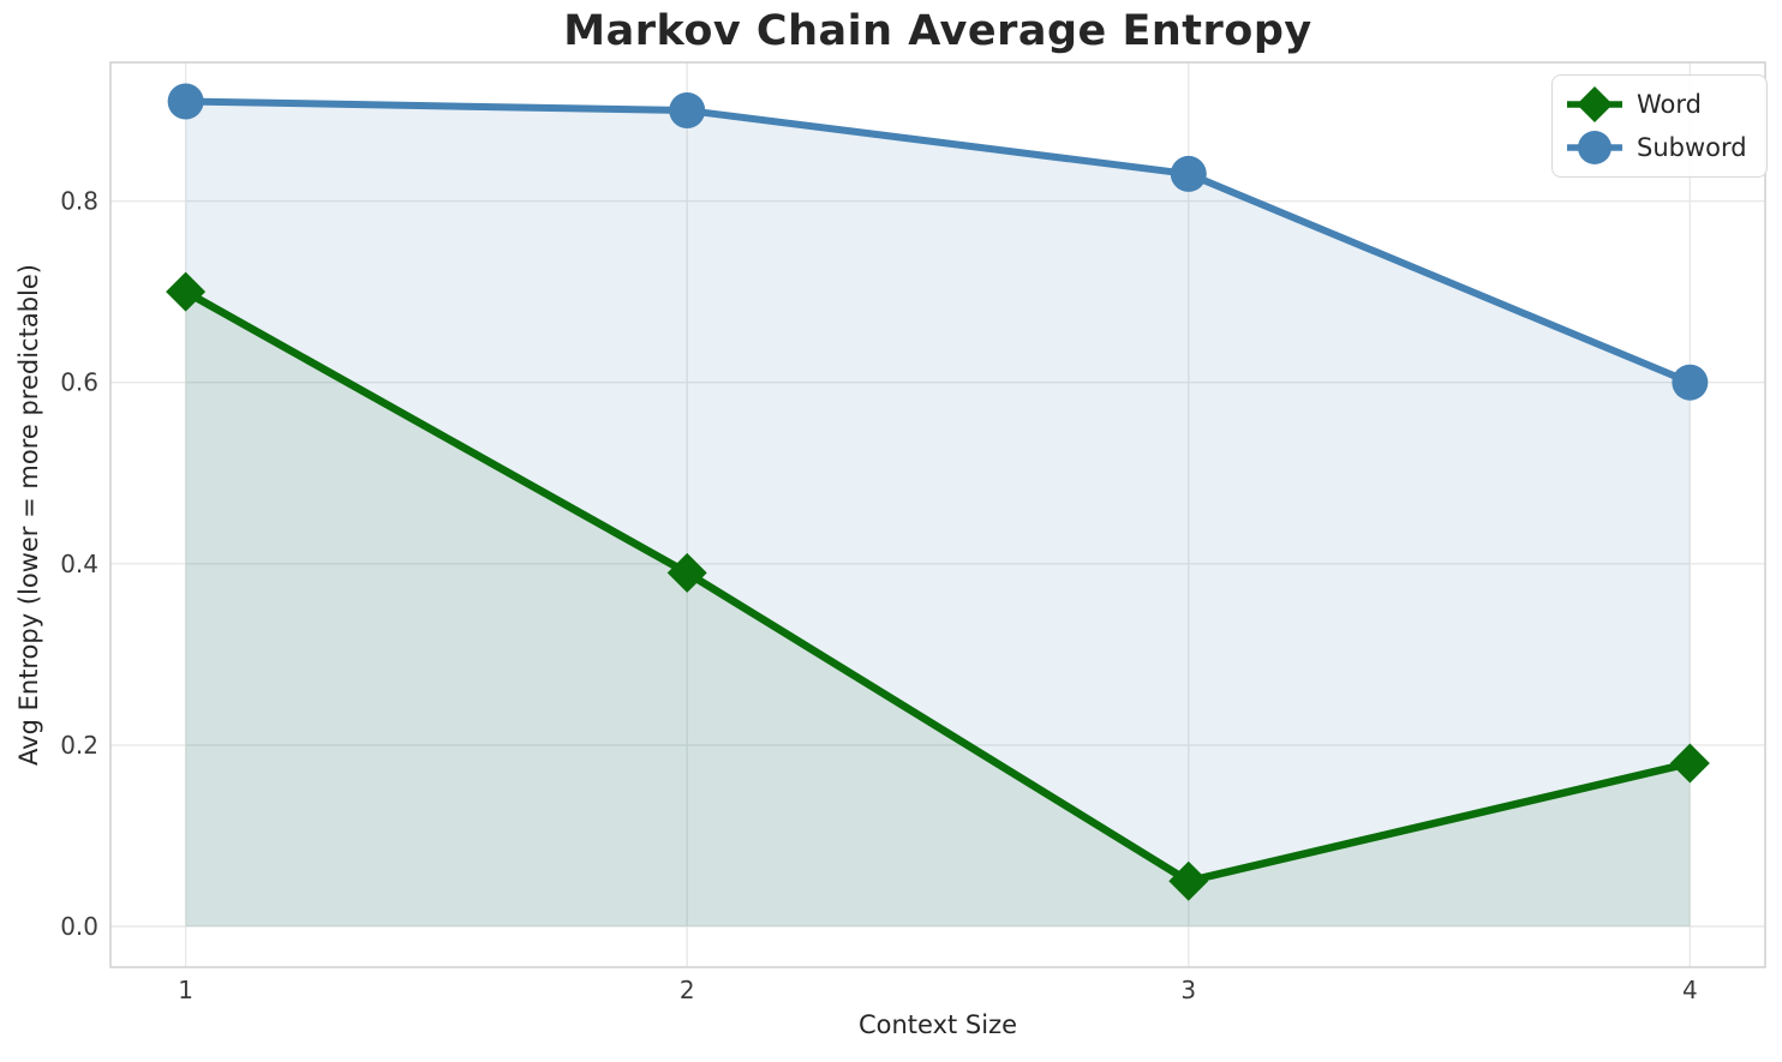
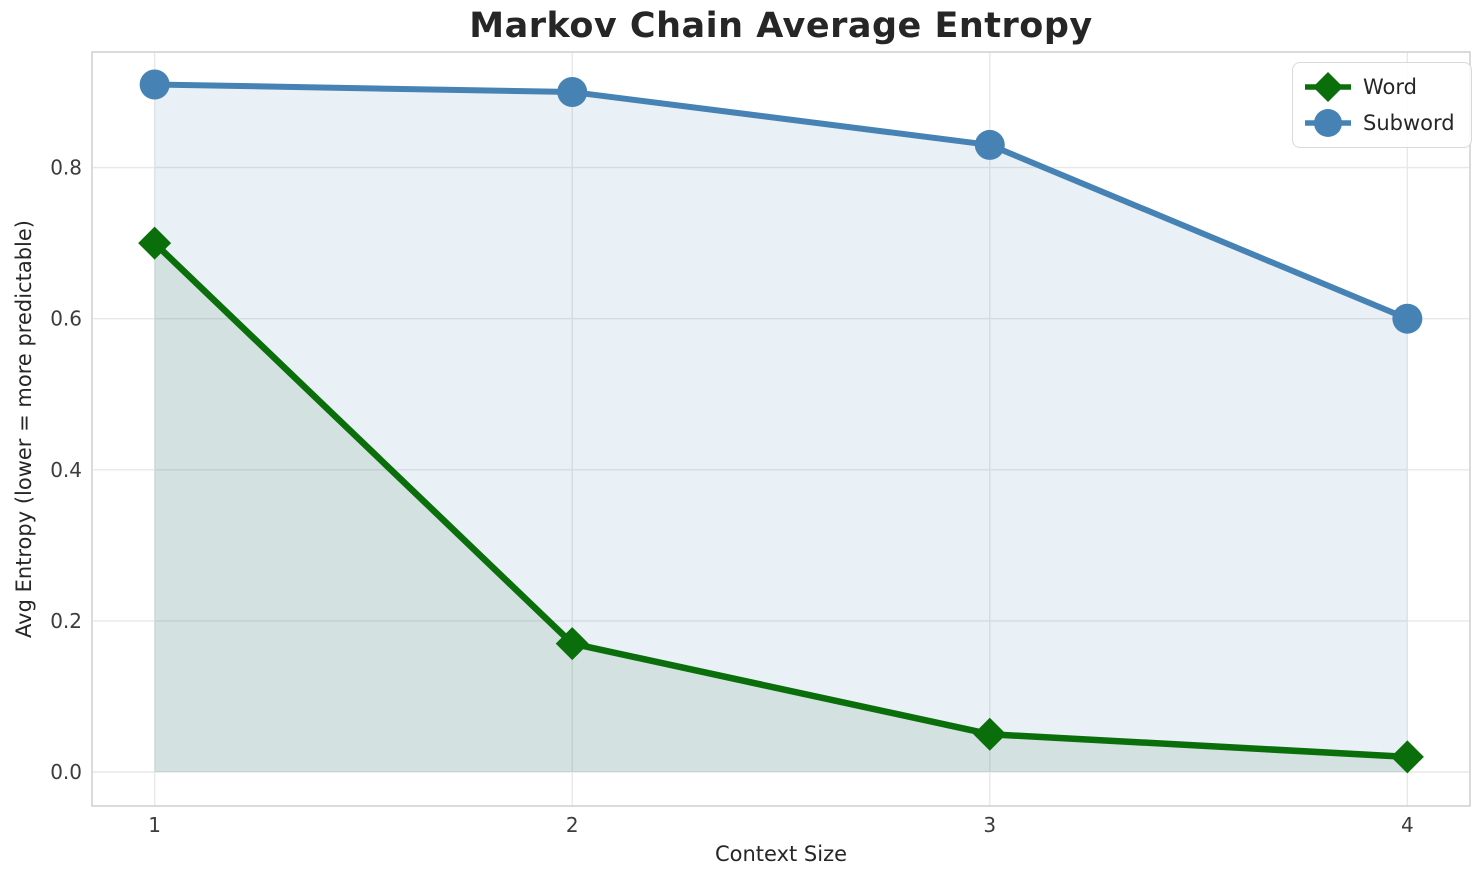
Word/2: 0.39 -> 0.17
Word/4: 0.18 -> 0.02
